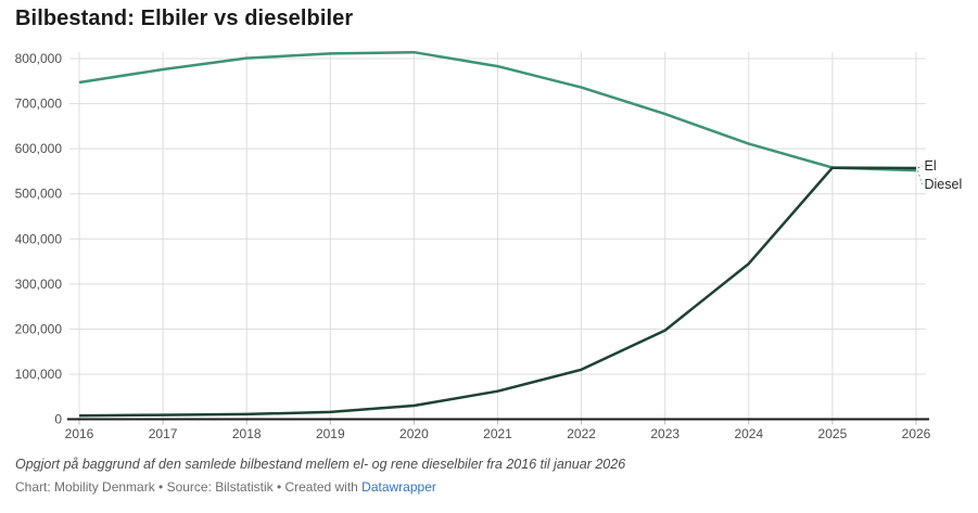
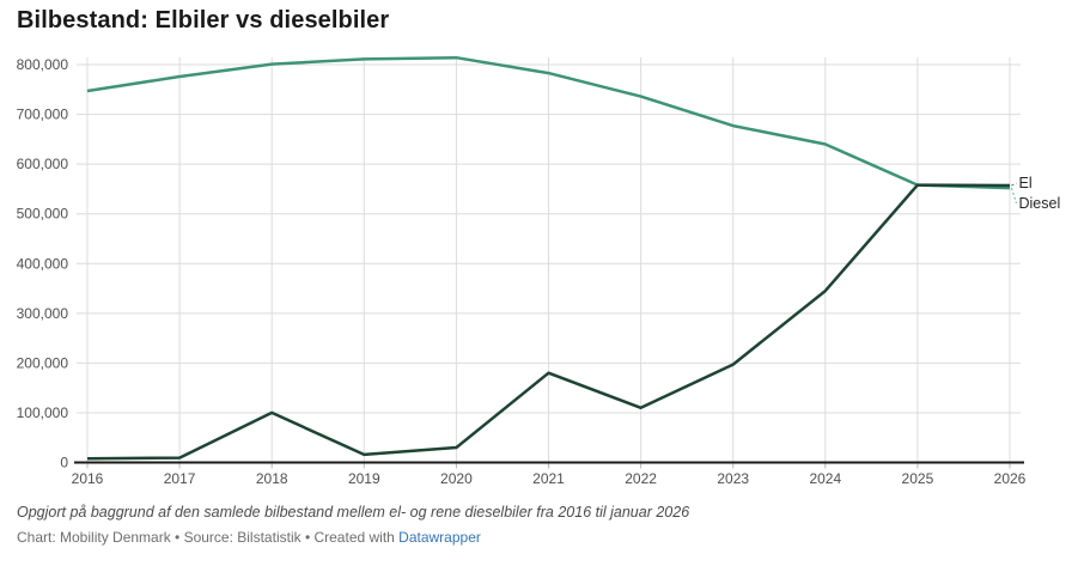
El/2018: 10000 -> 100000
El/2021: 60000 -> 180000
Diesel/2024: 610000 -> 640000
